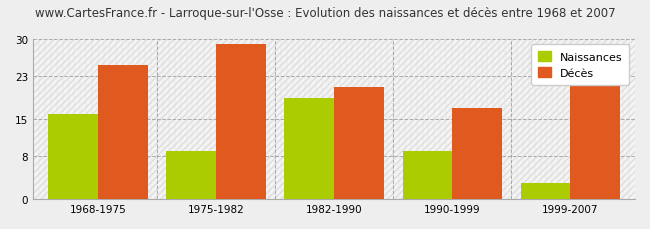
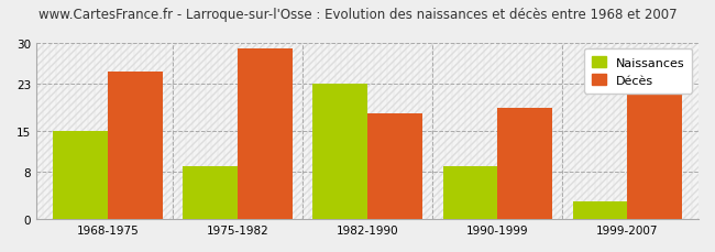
Naissances/1968-1975: 16 -> 15
Naissances/1982-1990: 19 -> 23
Décès/1982-1990: 21 -> 18
Décès/1990-1999: 17 -> 19
